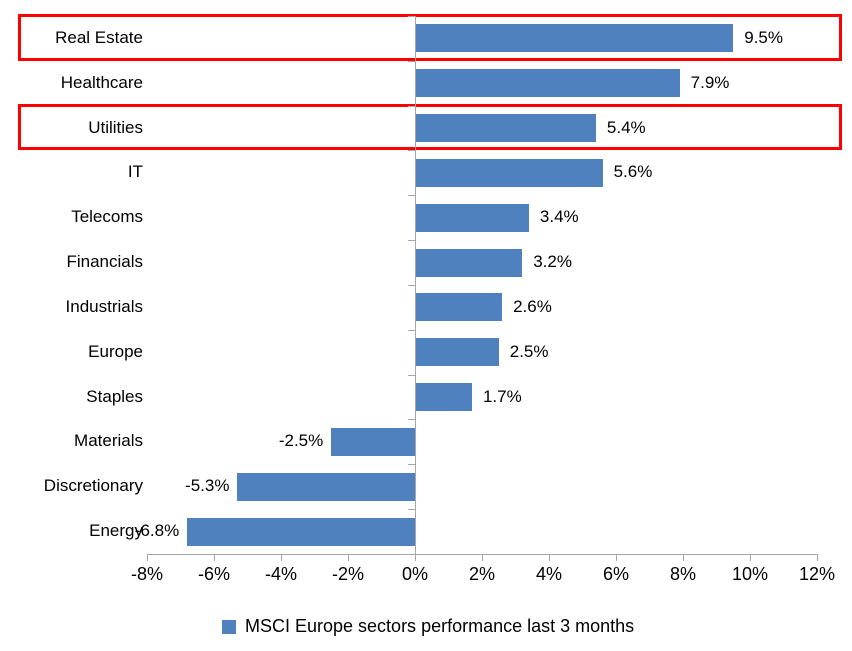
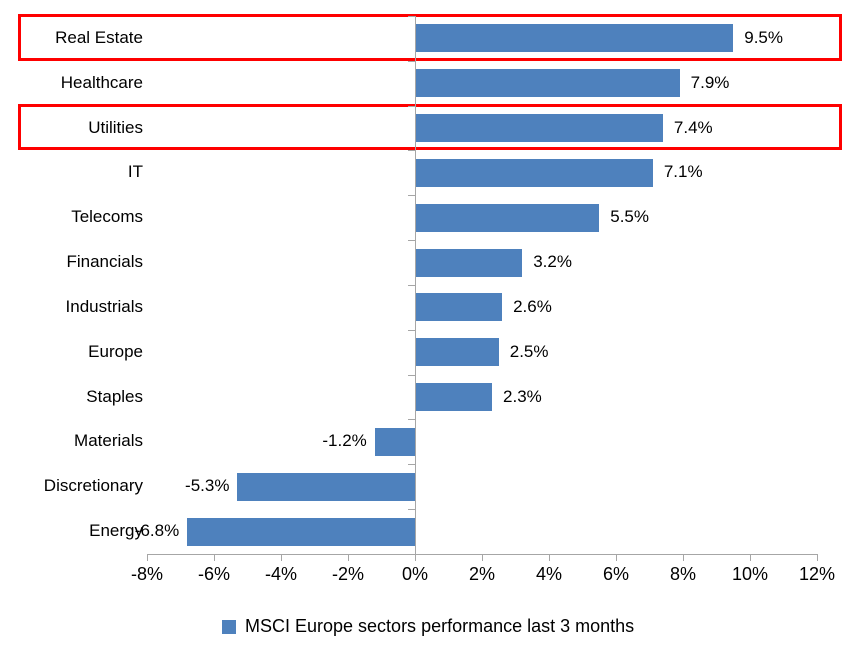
Utilities: 5.4% -> 7.4%
IT: 5.6% -> 7.1%
Telecoms: 3.4% -> 5.5%
Staples: 1.7% -> 2.3%
Materials: -2.5% -> -1.2%
